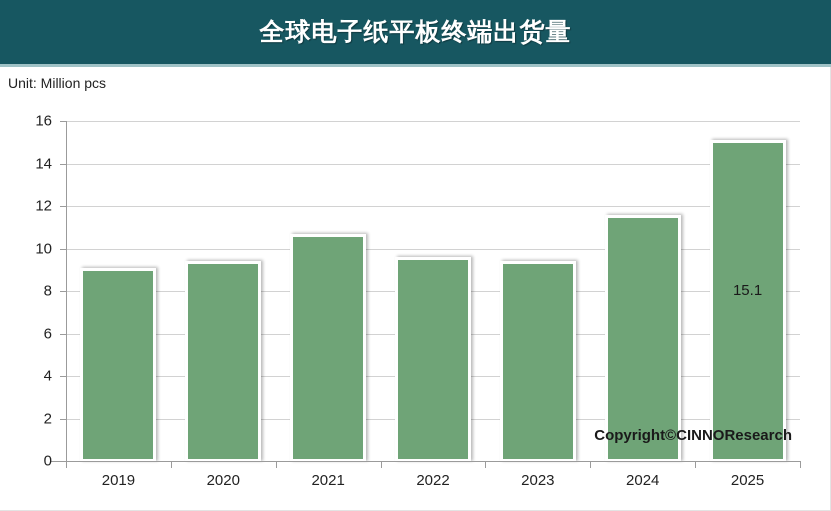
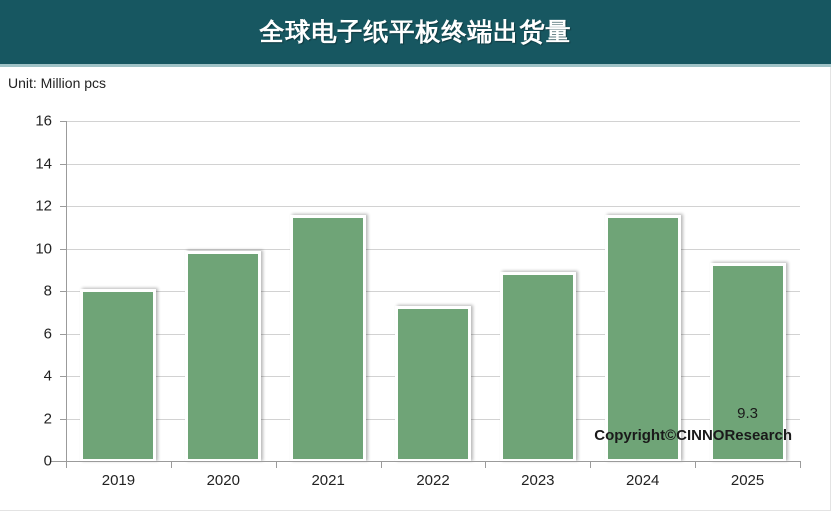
2019: 9.1 -> 8.1
2020: 9.4 -> 9.9
2021: 10.7 -> 11.6
2022: 9.6 -> 7.3
2023: 9.4 -> 8.9
2025: 15.1 -> 9.3
